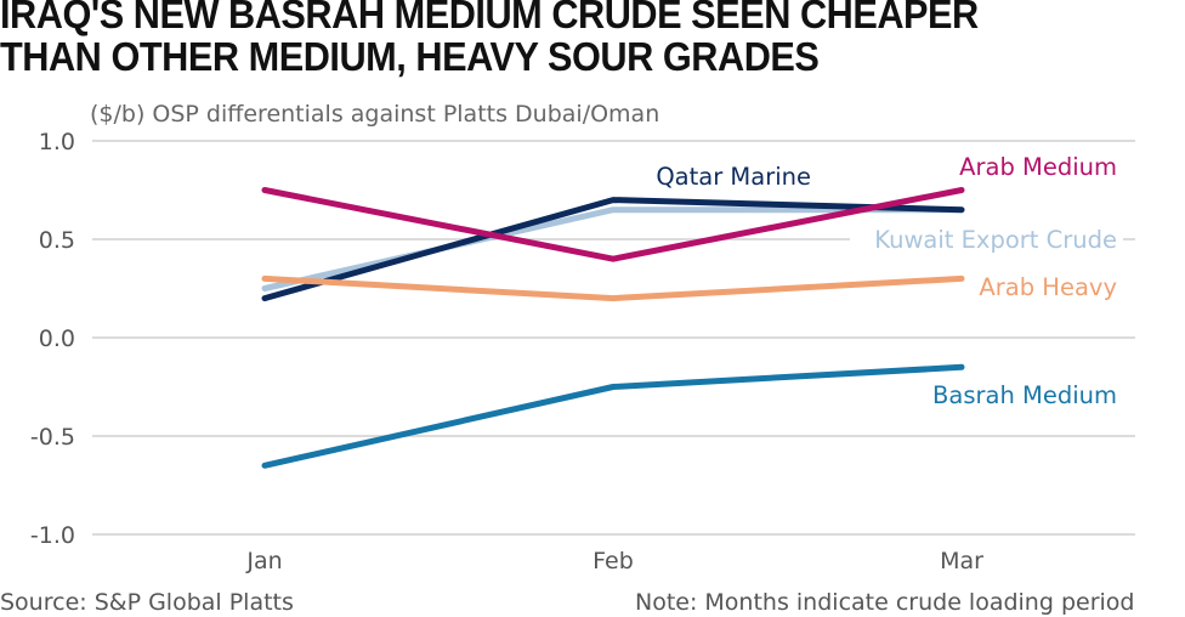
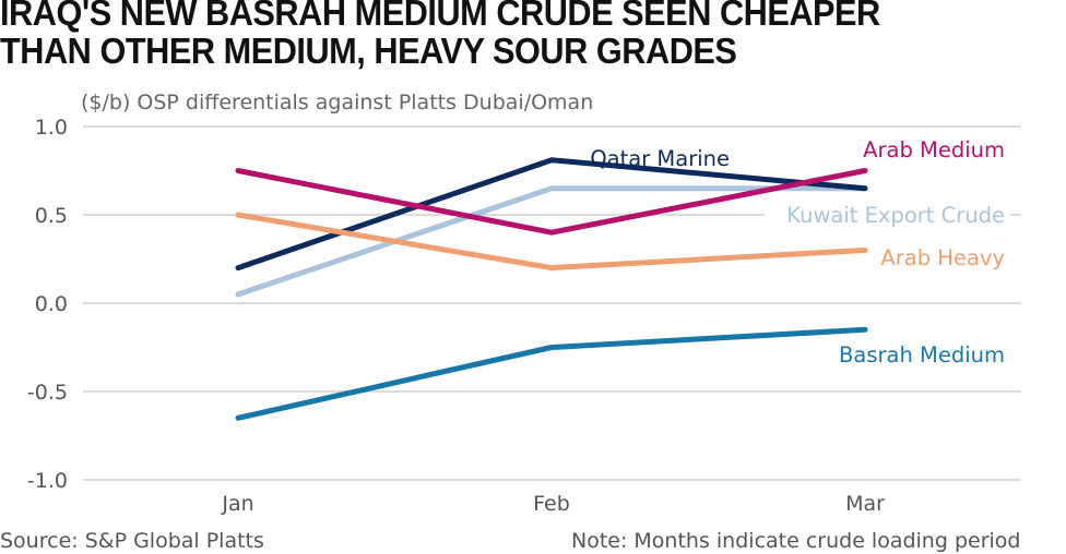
Kuwait Export Crude/Jan: 0.25 -> 0.05
Arab Heavy/Jan: 0.3 -> 0.5
Qatar Marine/Feb: 0.70 -> 0.81
